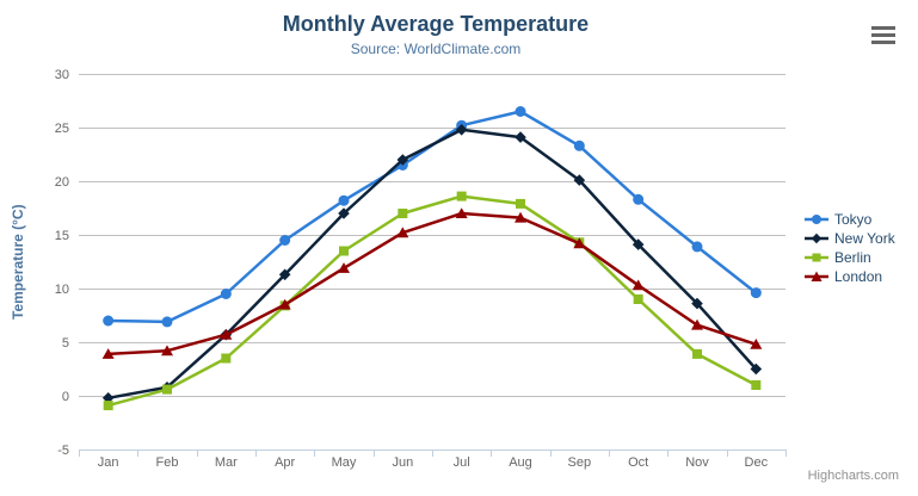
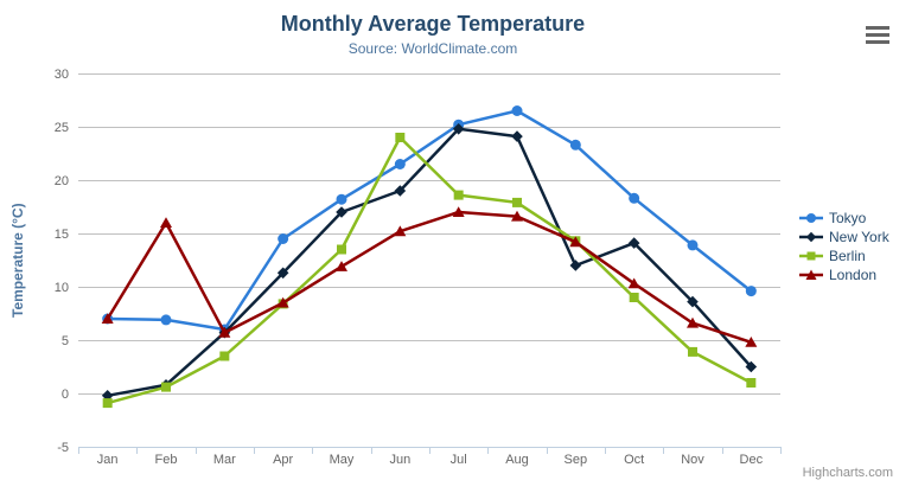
London/Jan: 4 -> 7
London/Feb: 4 -> 16
Tokyo/Mar: 10 -> 6
New York/Jun: 22 -> 19
Berlin/Jun: 17 -> 24
New York/Sep: 20 -> 12
